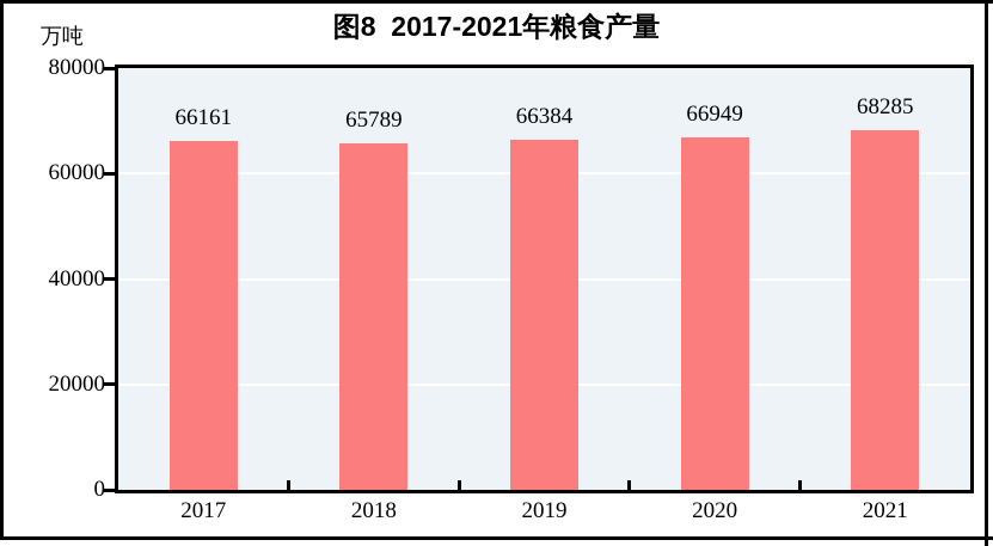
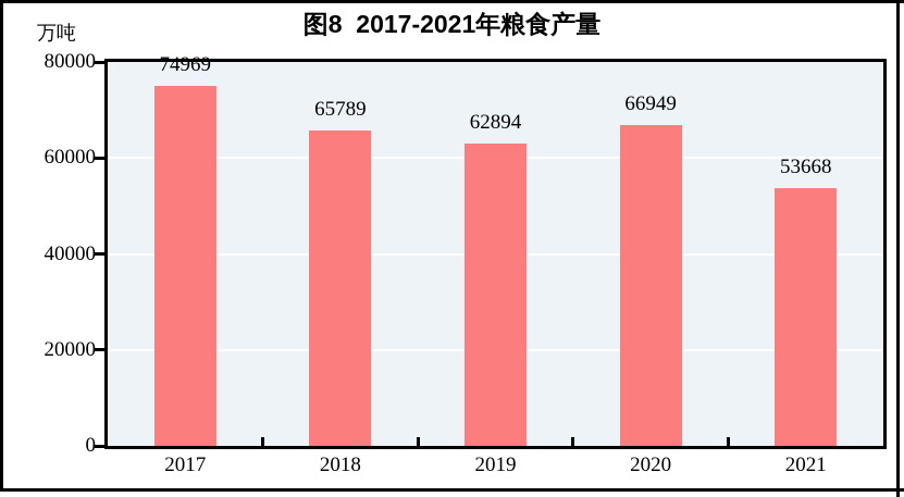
2017: 66161 -> 74969
2019: 66384 -> 62894
2021: 68285 -> 53668
